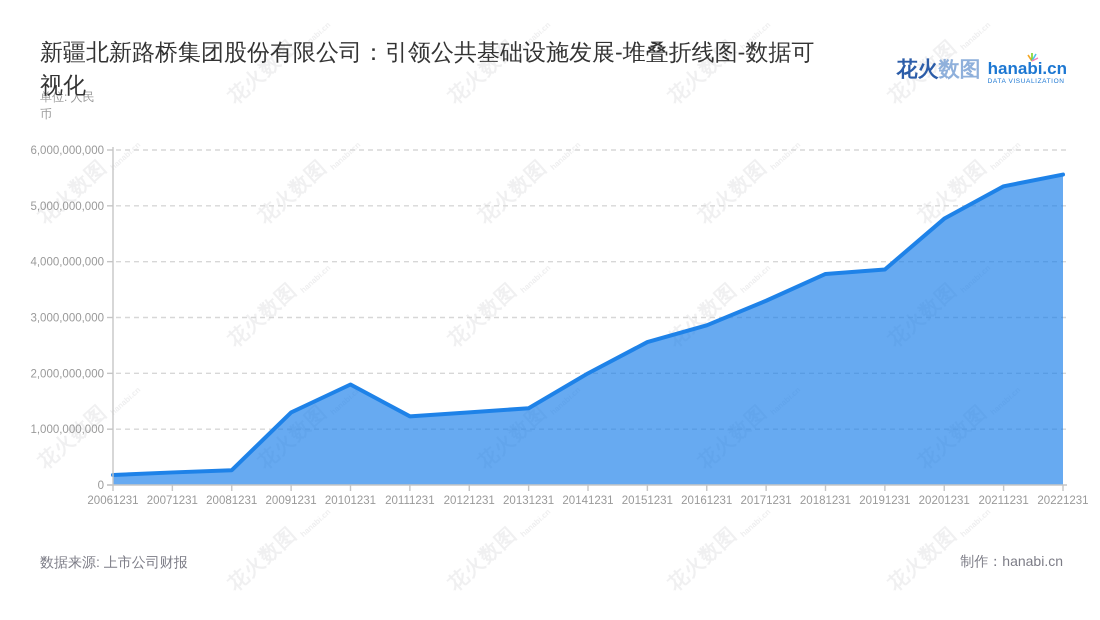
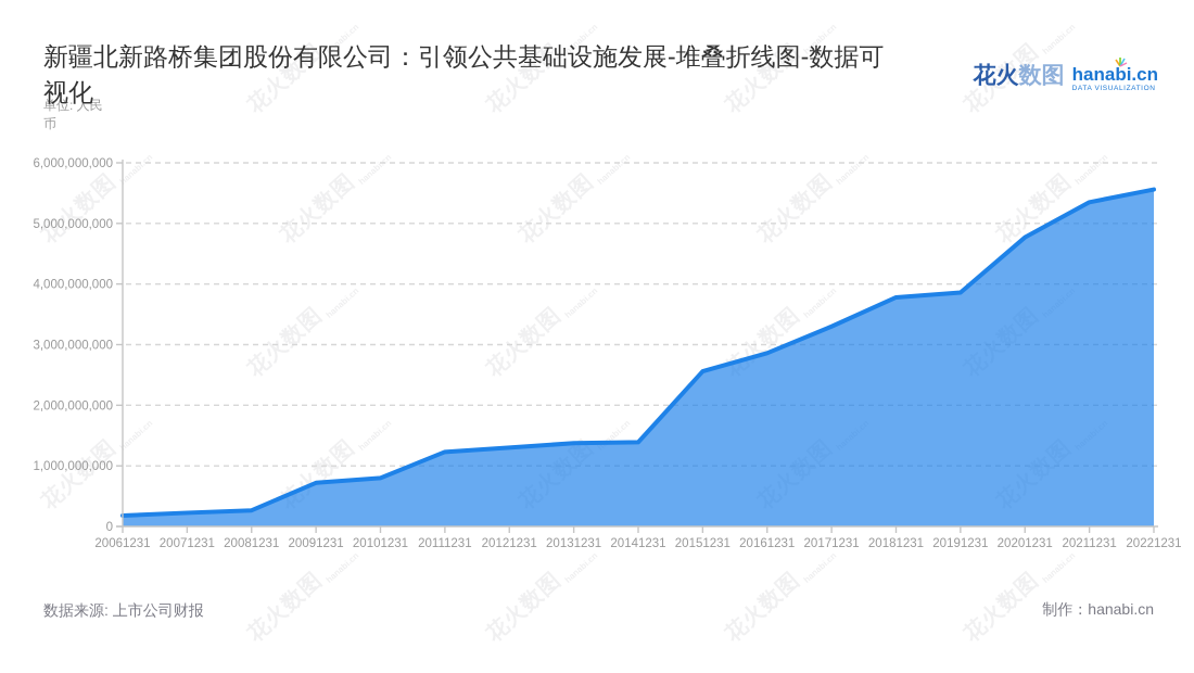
20091231: 1300000000 -> 700000000
20101231: 1800000000 -> 800000000
20141231: 2000000000 -> 1400000000
